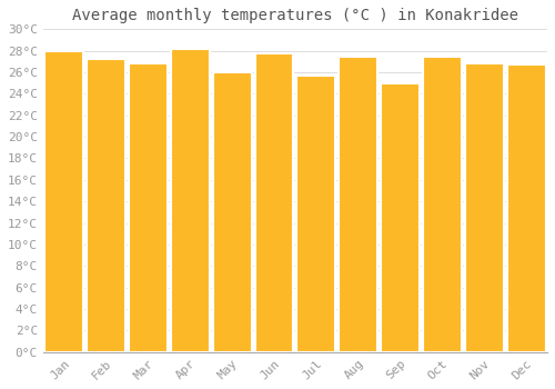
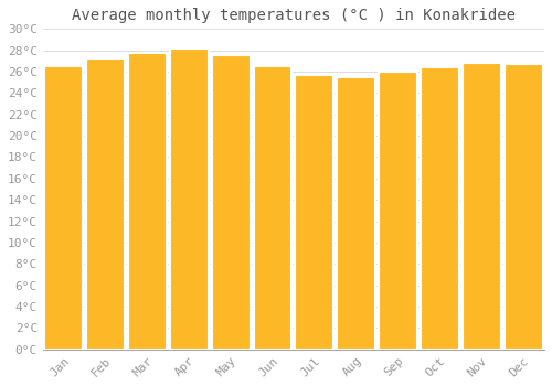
Jan: 28.0°C -> 26.5°C
Mar: 26.8°C -> 27.8°C
May: 26.0°C -> 27.5°C
Jun: 27.8°C -> 26.5°C
Aug: 27.4°C -> 25.5°C
Sep: 25.0°C -> 26.0°C
Oct: 27.4°C -> 26.4°C
